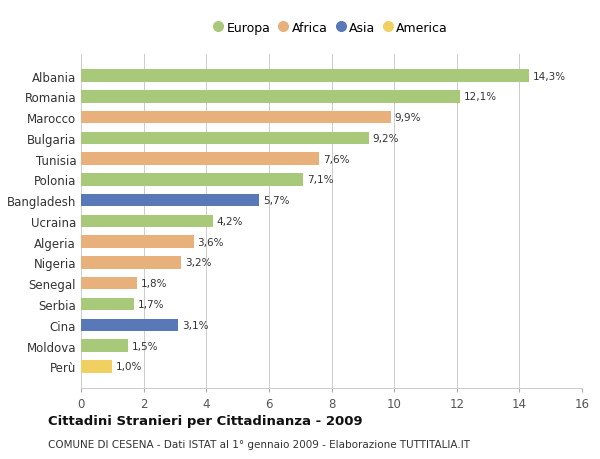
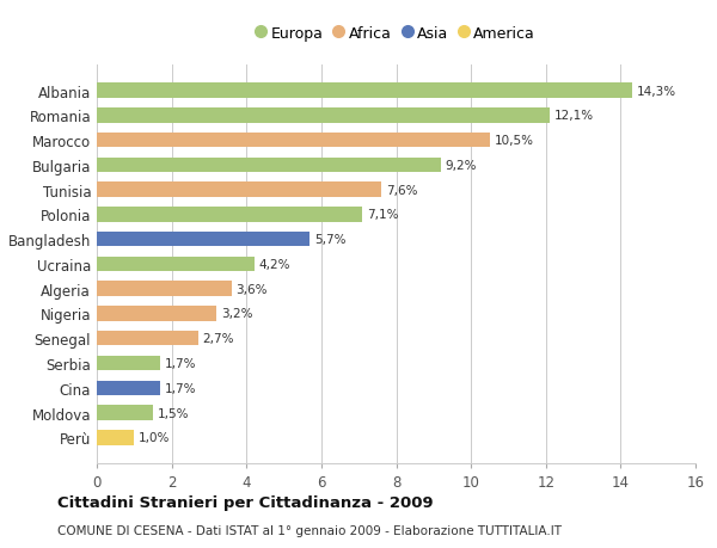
Marocco: 9,9% -> 10,5%
Senegal: 1,8% -> 2,7%
Cina: 3,1% -> 1,7%
